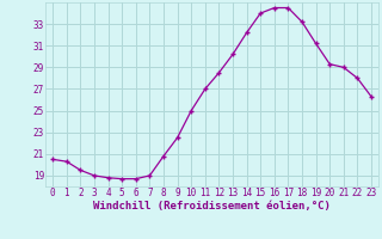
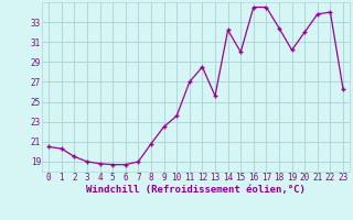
10: 25.0 -> 23.6
13: 30.2 -> 25.6
15: 34.0 -> 30.0
18: 33.2 -> 32.4
19: 31.2 -> 30.2
20: 29.3 -> 32.0
21: 29.0 -> 33.8
22: 28.0 -> 34.0
